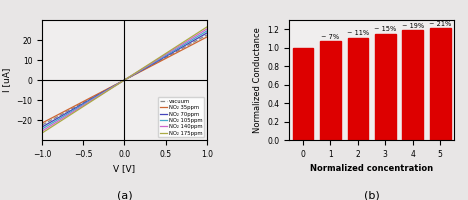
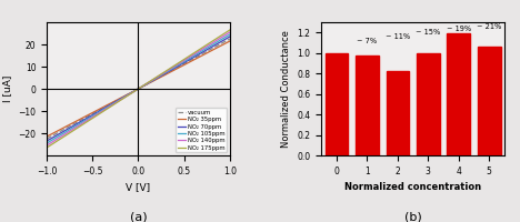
1: 1.07 -> 0.98
2: 1.11 -> 0.82
3: 1.15 -> 1.00
5: 1.21 -> 1.06
